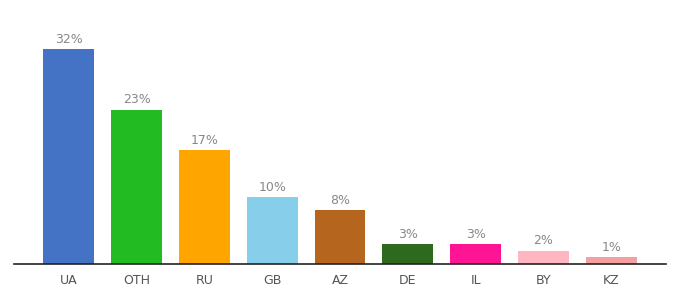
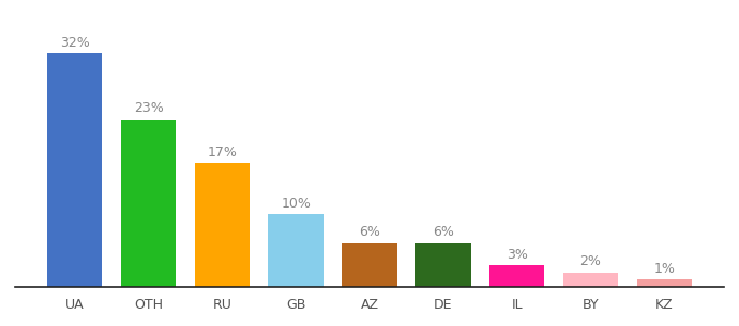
AZ: 8% -> 6%
DE: 3% -> 6%
